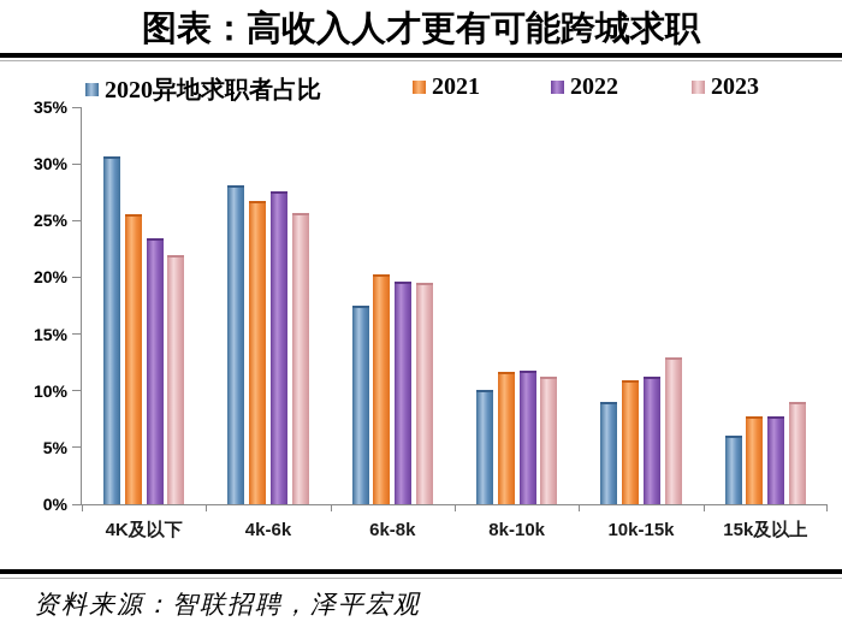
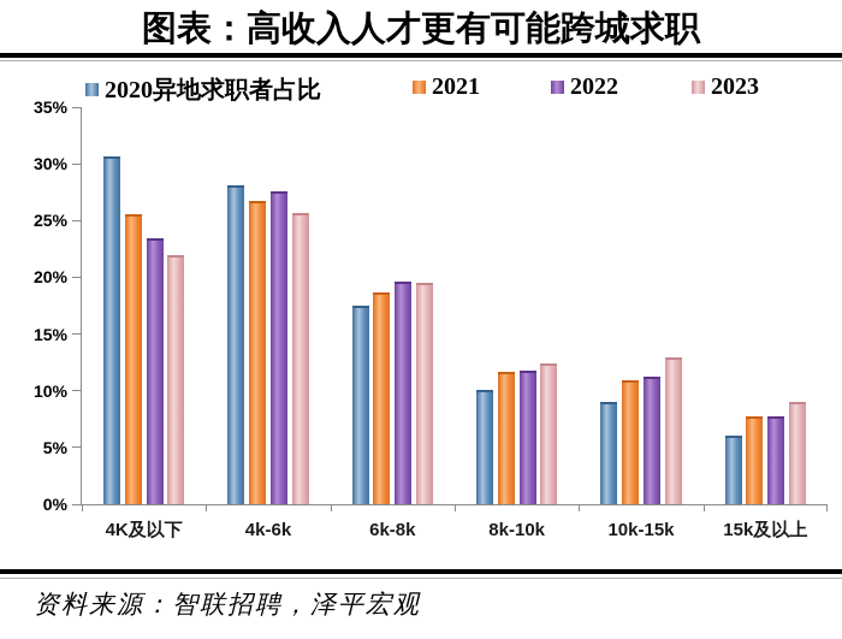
2021/6k-8k: 20% -> 18%
2023/8k-10k: 11% -> 12%
